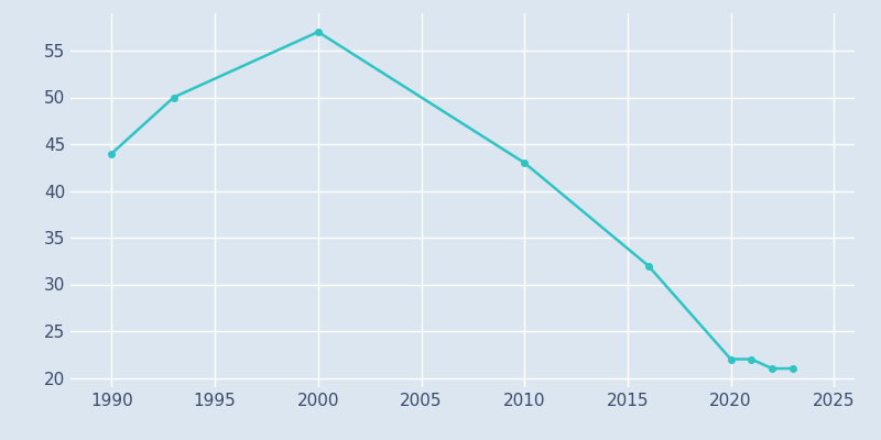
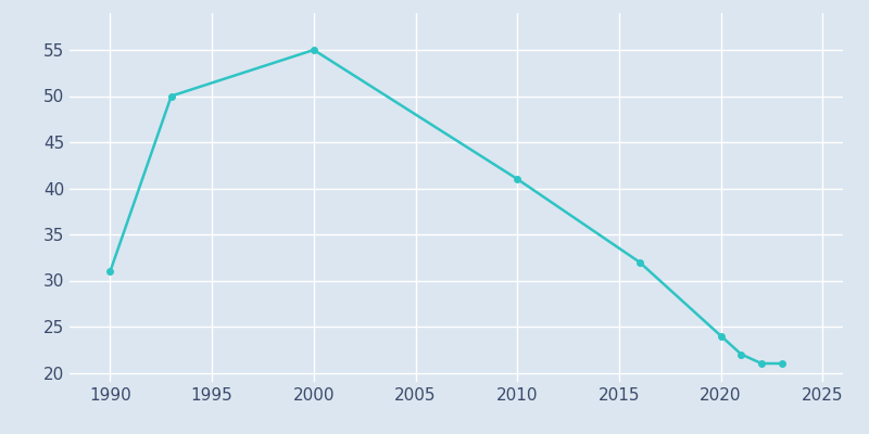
1990: 44 -> 31
2000: 57 -> 55
2010: 43 -> 41
2020: 22 -> 24
